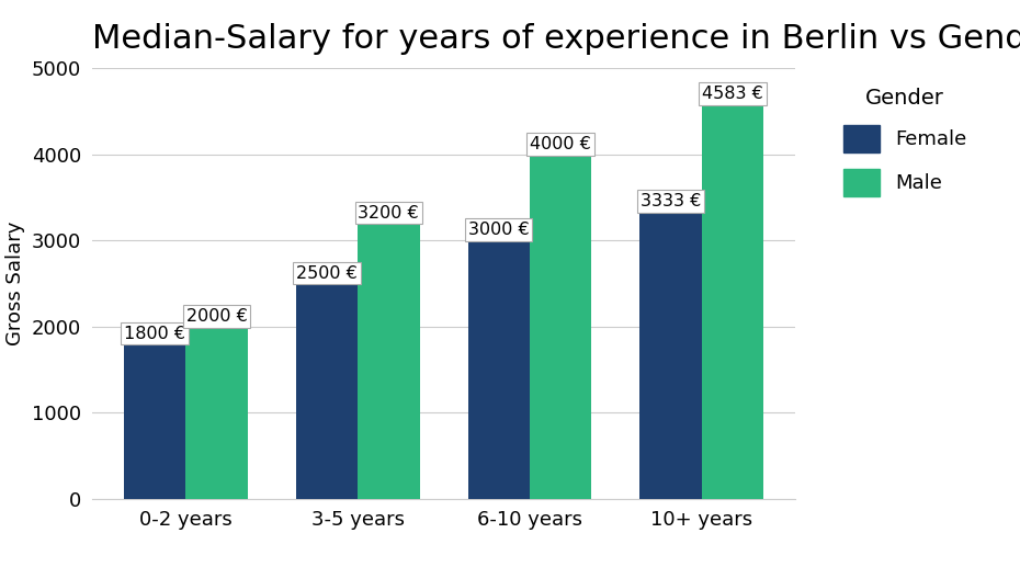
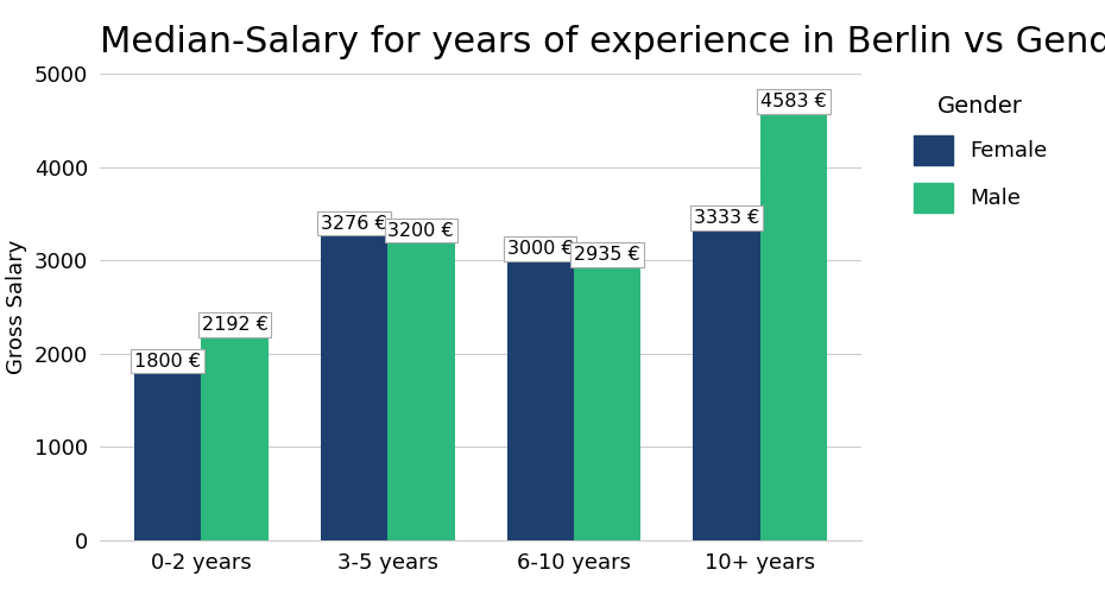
Male/0-2 years: 2000 -> 2192
Female/3-5 years: 2500 -> 3276
Male/6-10 years: 4000 -> 2935
